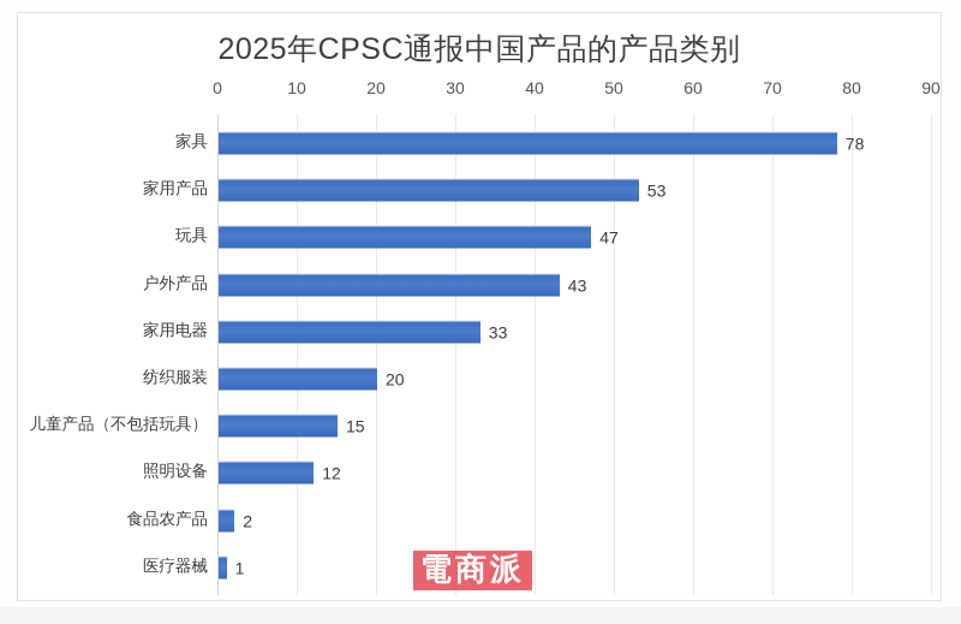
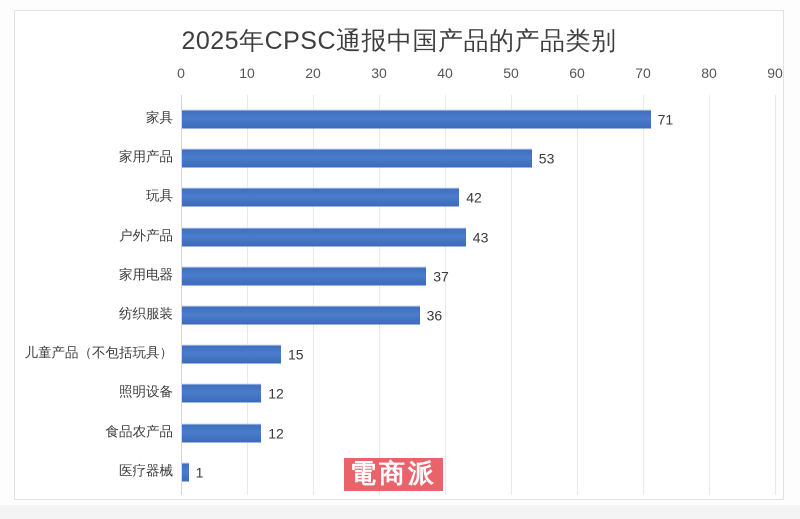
家具: 78 -> 71
玩具: 47 -> 42
家用电器: 33 -> 37
纺织服装: 20 -> 36
食品农产品: 2 -> 12
